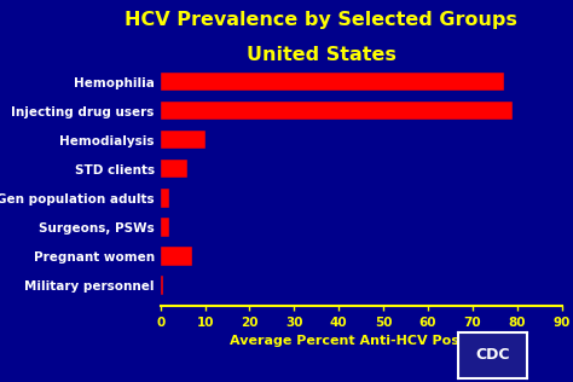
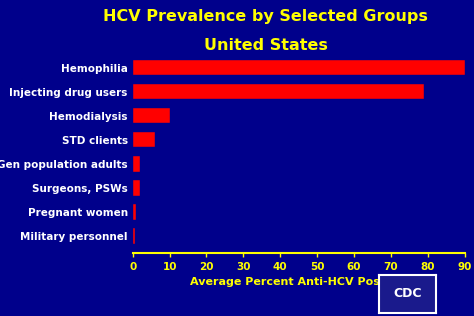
Hemophilia: 77.0 -> 90.0
Pregnant women: 7.0 -> 1.0
